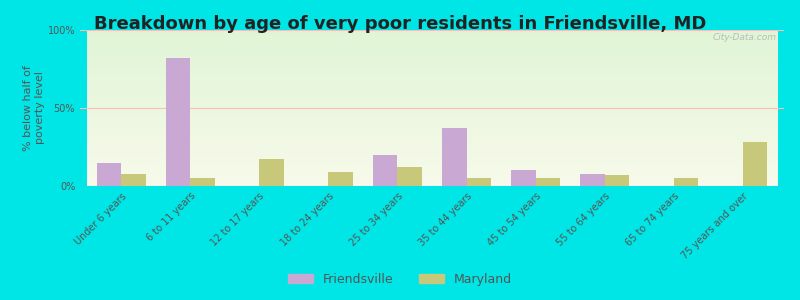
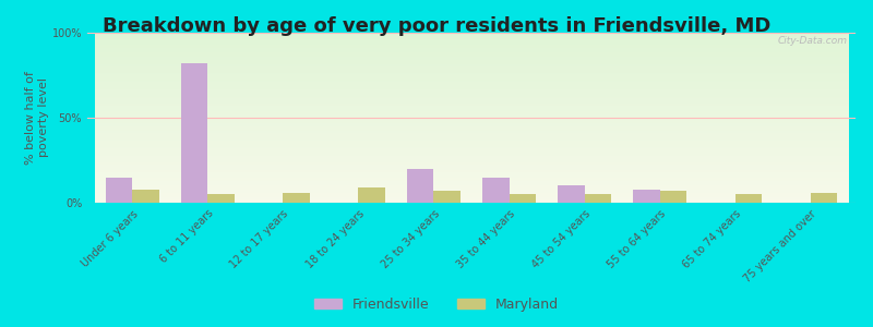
Maryland/12 to 17 years: 17% -> 6%
Maryland/25 to 34 years: 12% -> 7%
Friendsville/35 to 44 years: 37% -> 15%
Maryland/75 years and over: 28% -> 6%
